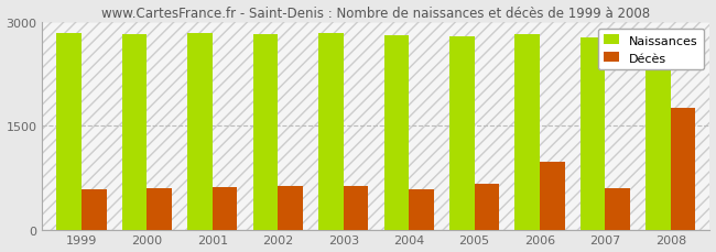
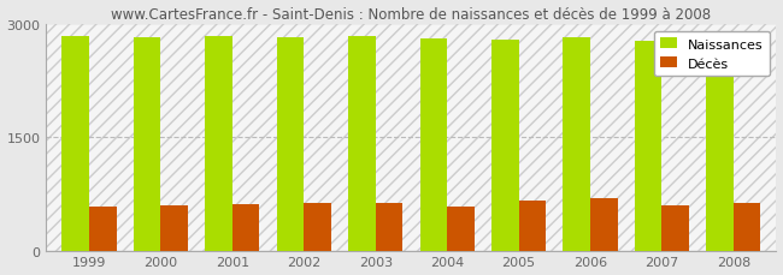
Décès/2006: 980 -> 690
Décès/2008: 1760 -> 630
